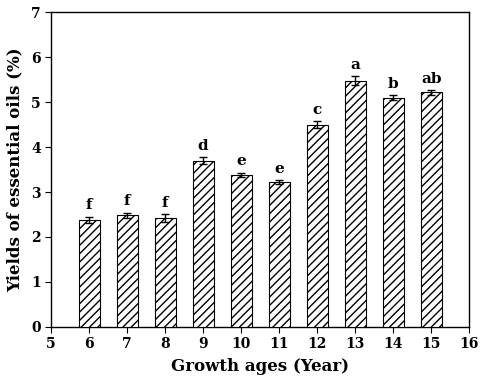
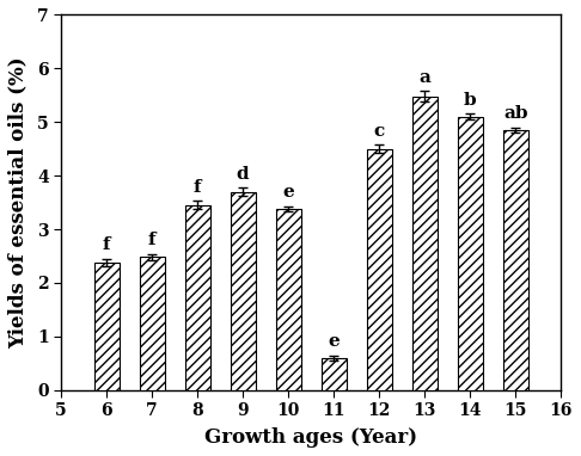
8: 2.42 -> 3.45
11: 3.22 -> 0.60
15: 5.22 -> 4.85
